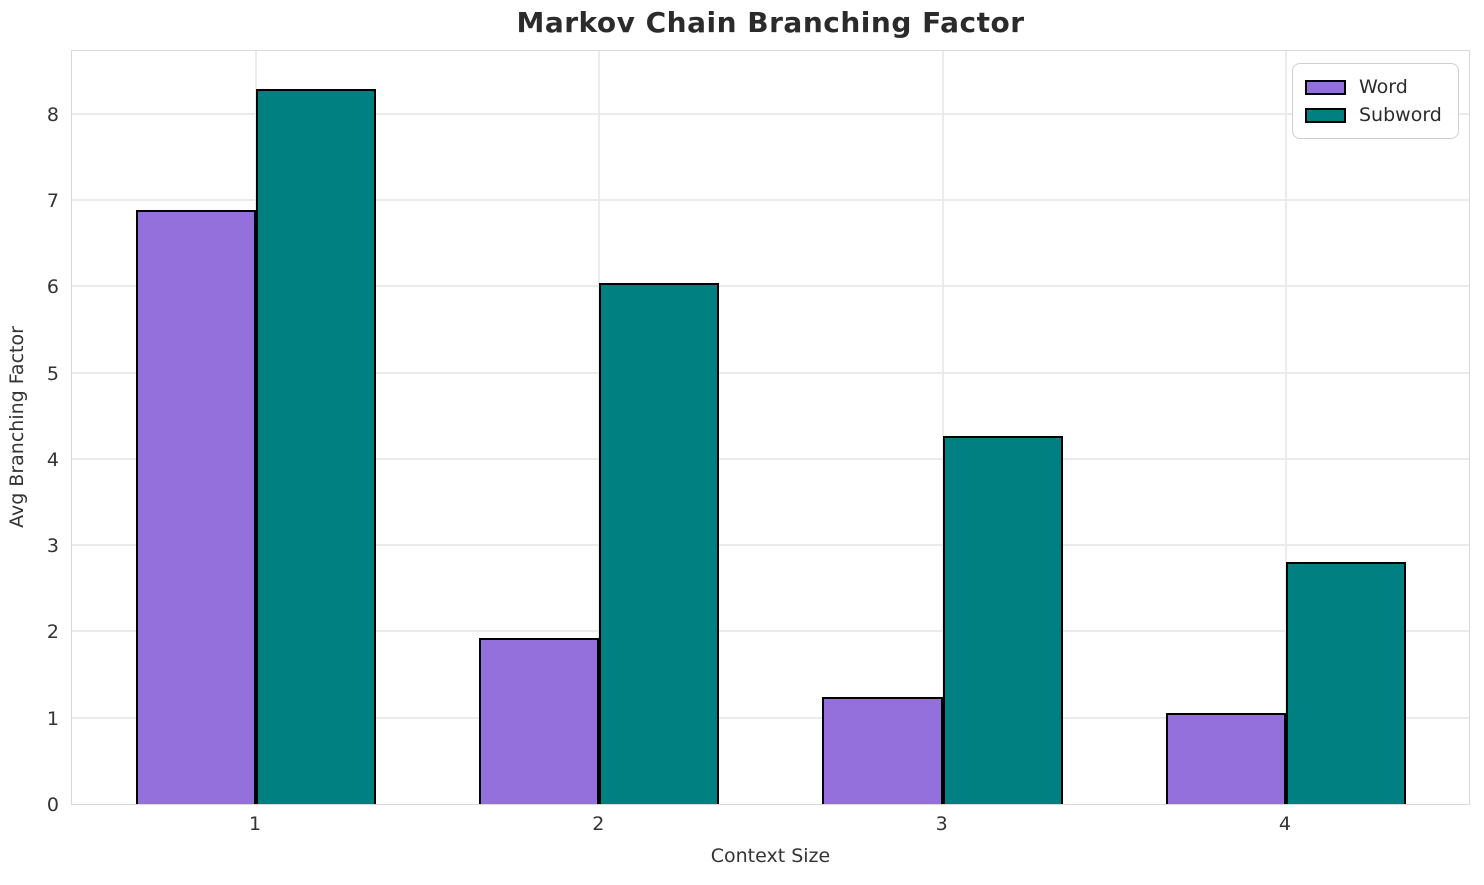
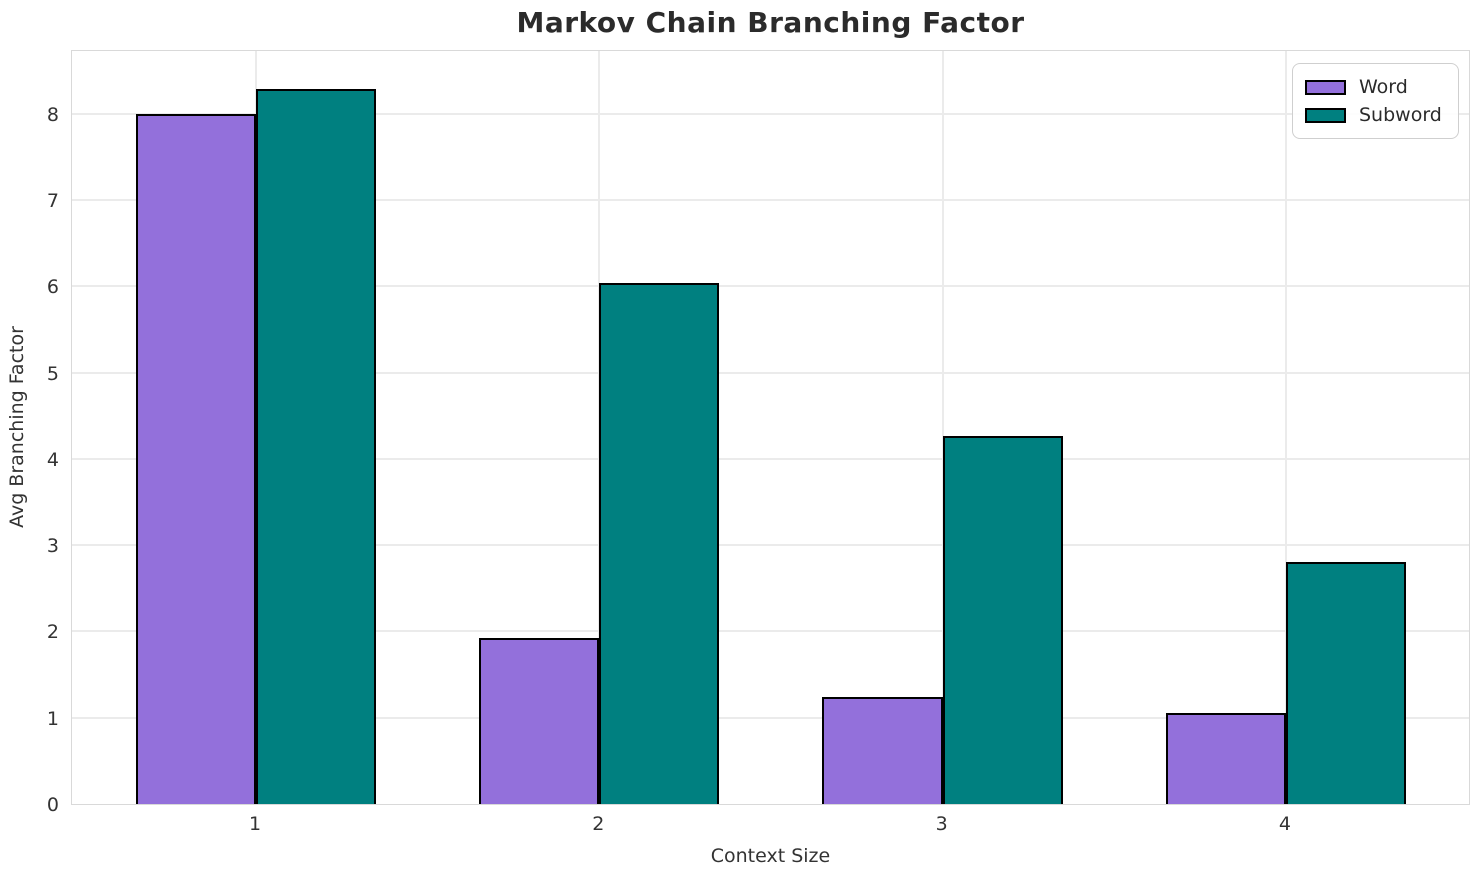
Word/1: 6.9 -> 8.0
